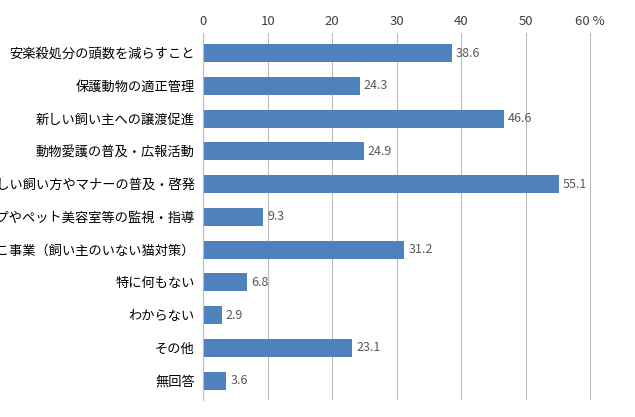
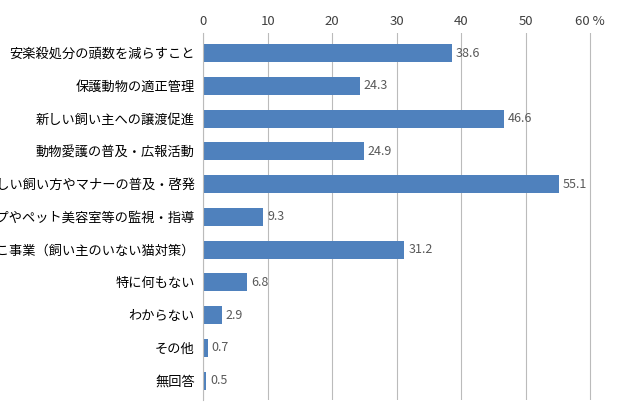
その他: 23.1 -> 0.7
無回答: 3.6 -> 0.5
